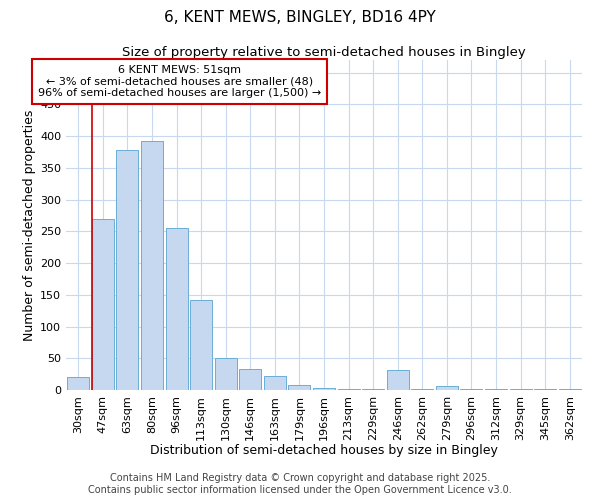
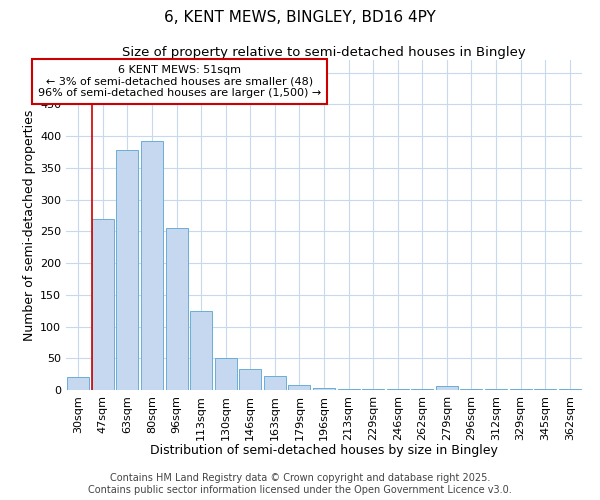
113sqm: 142 -> 125
246sqm: 32 -> 2
